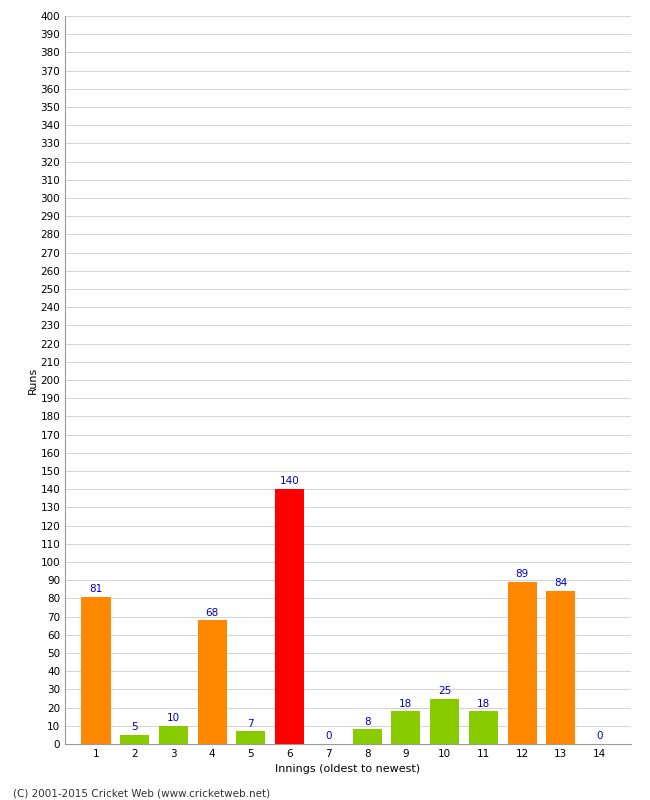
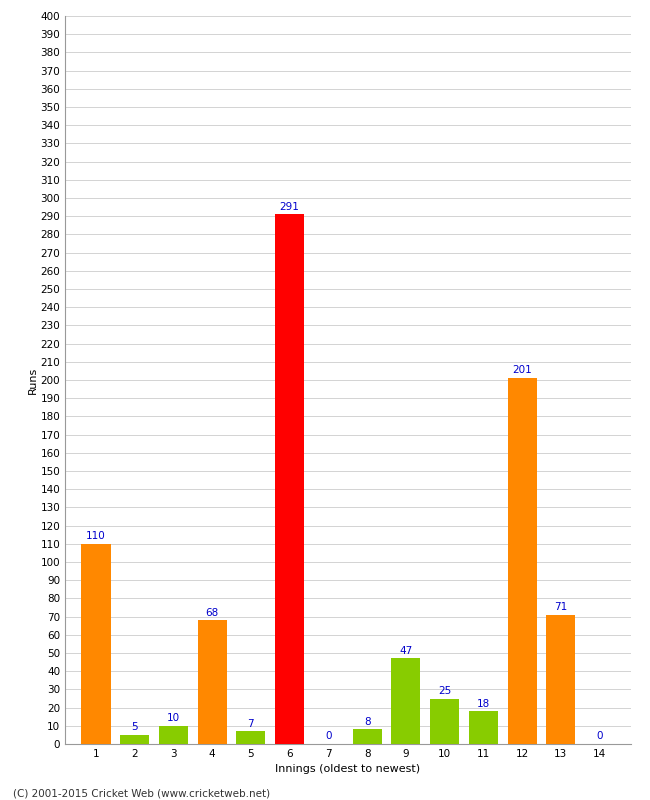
1: 81 -> 110
6: 140 -> 291
9: 18 -> 47
12: 89 -> 201
13: 84 -> 71
